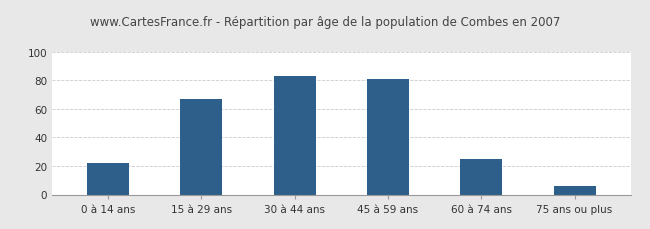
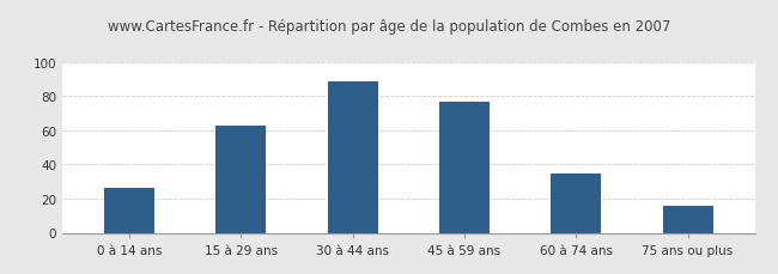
0 à 14 ans: 22 -> 26
15 à 29 ans: 67 -> 63
30 à 44 ans: 83 -> 89
45 à 59 ans: 81 -> 77
60 à 74 ans: 25 -> 35
75 ans ou plus: 6 -> 16
